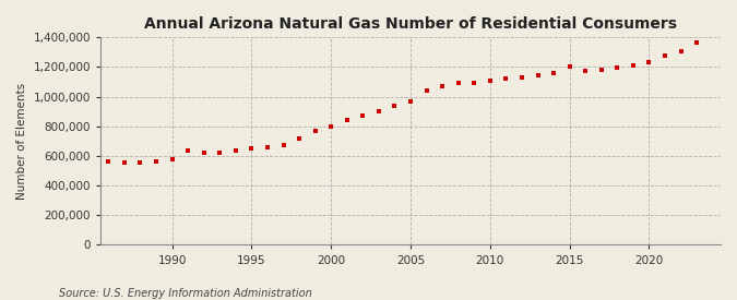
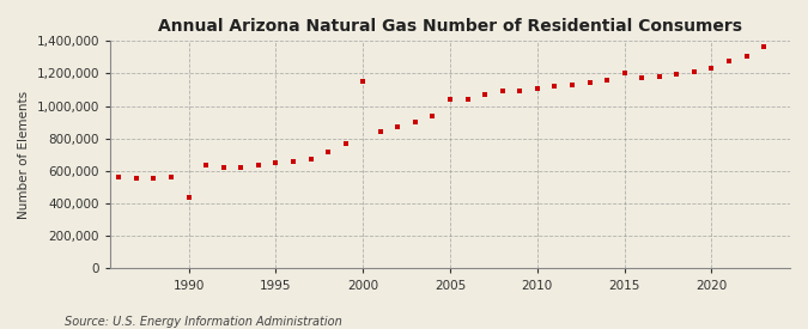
1990: 580,000 -> 440,000
2000: 800,000 -> 1,150,000
2005: 970,000 -> 1,040,000
